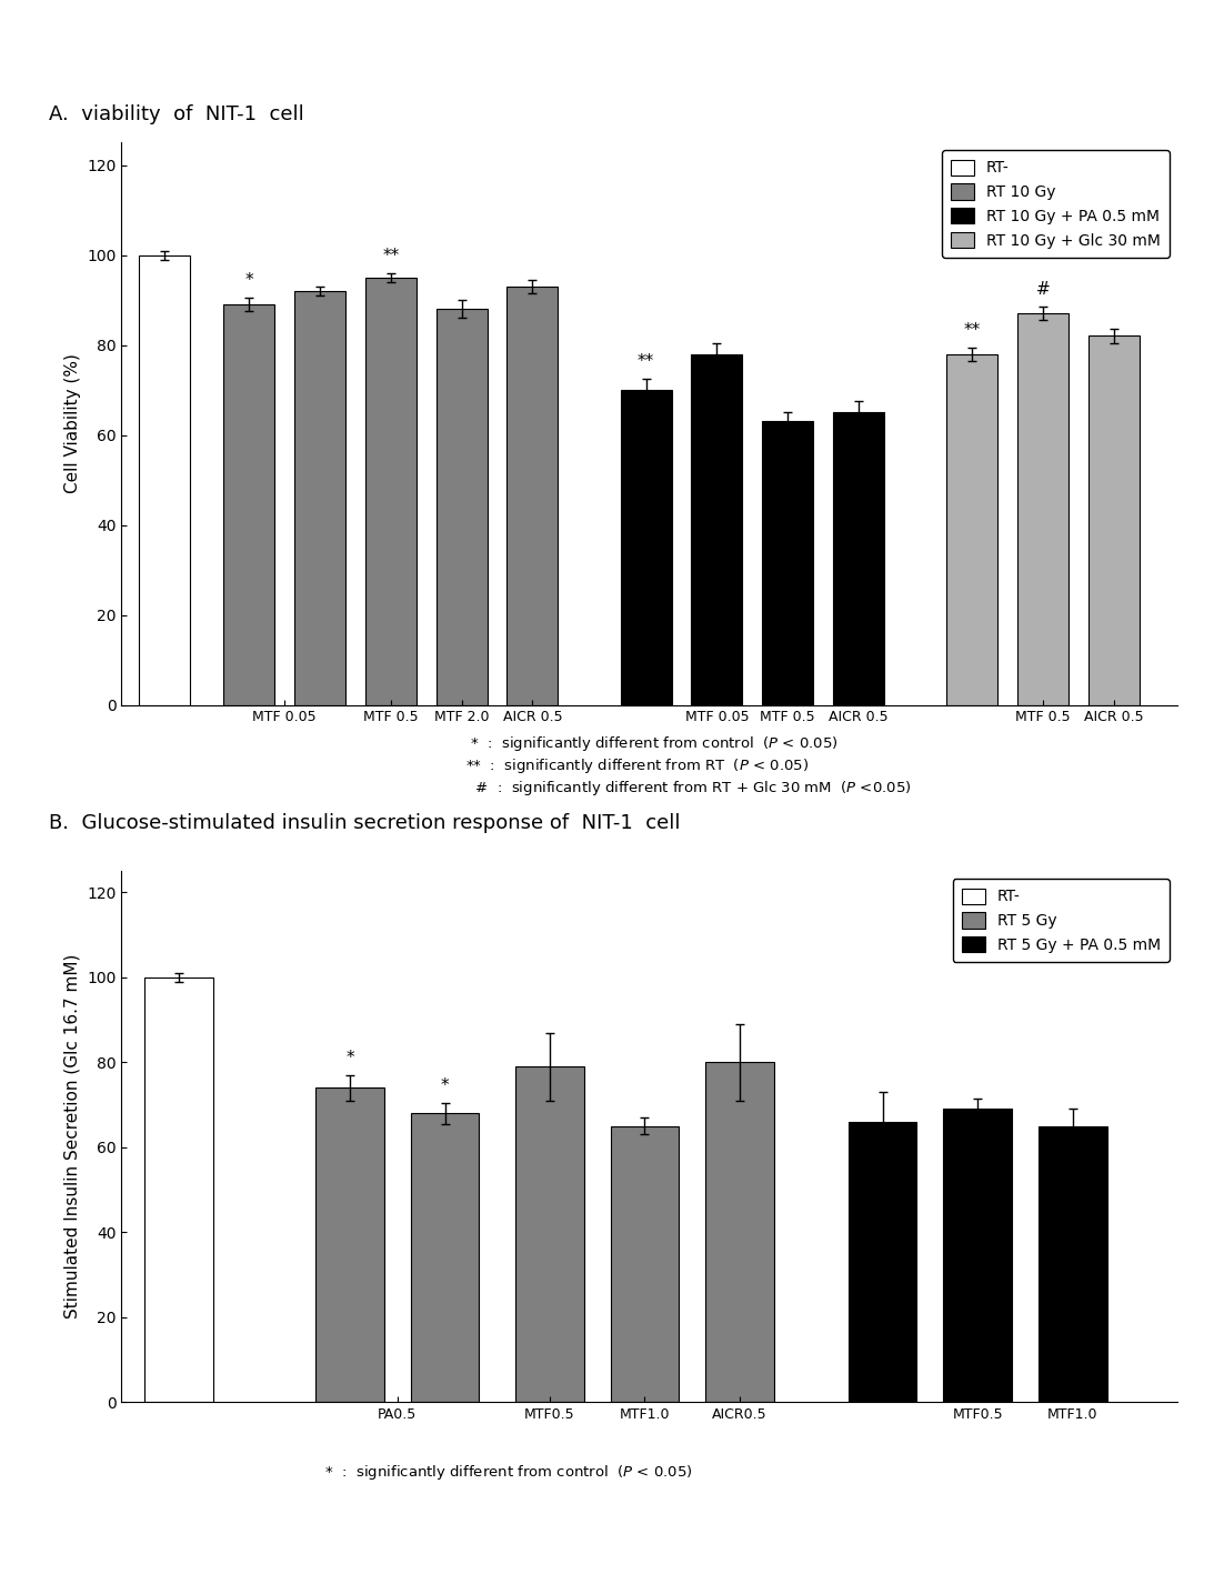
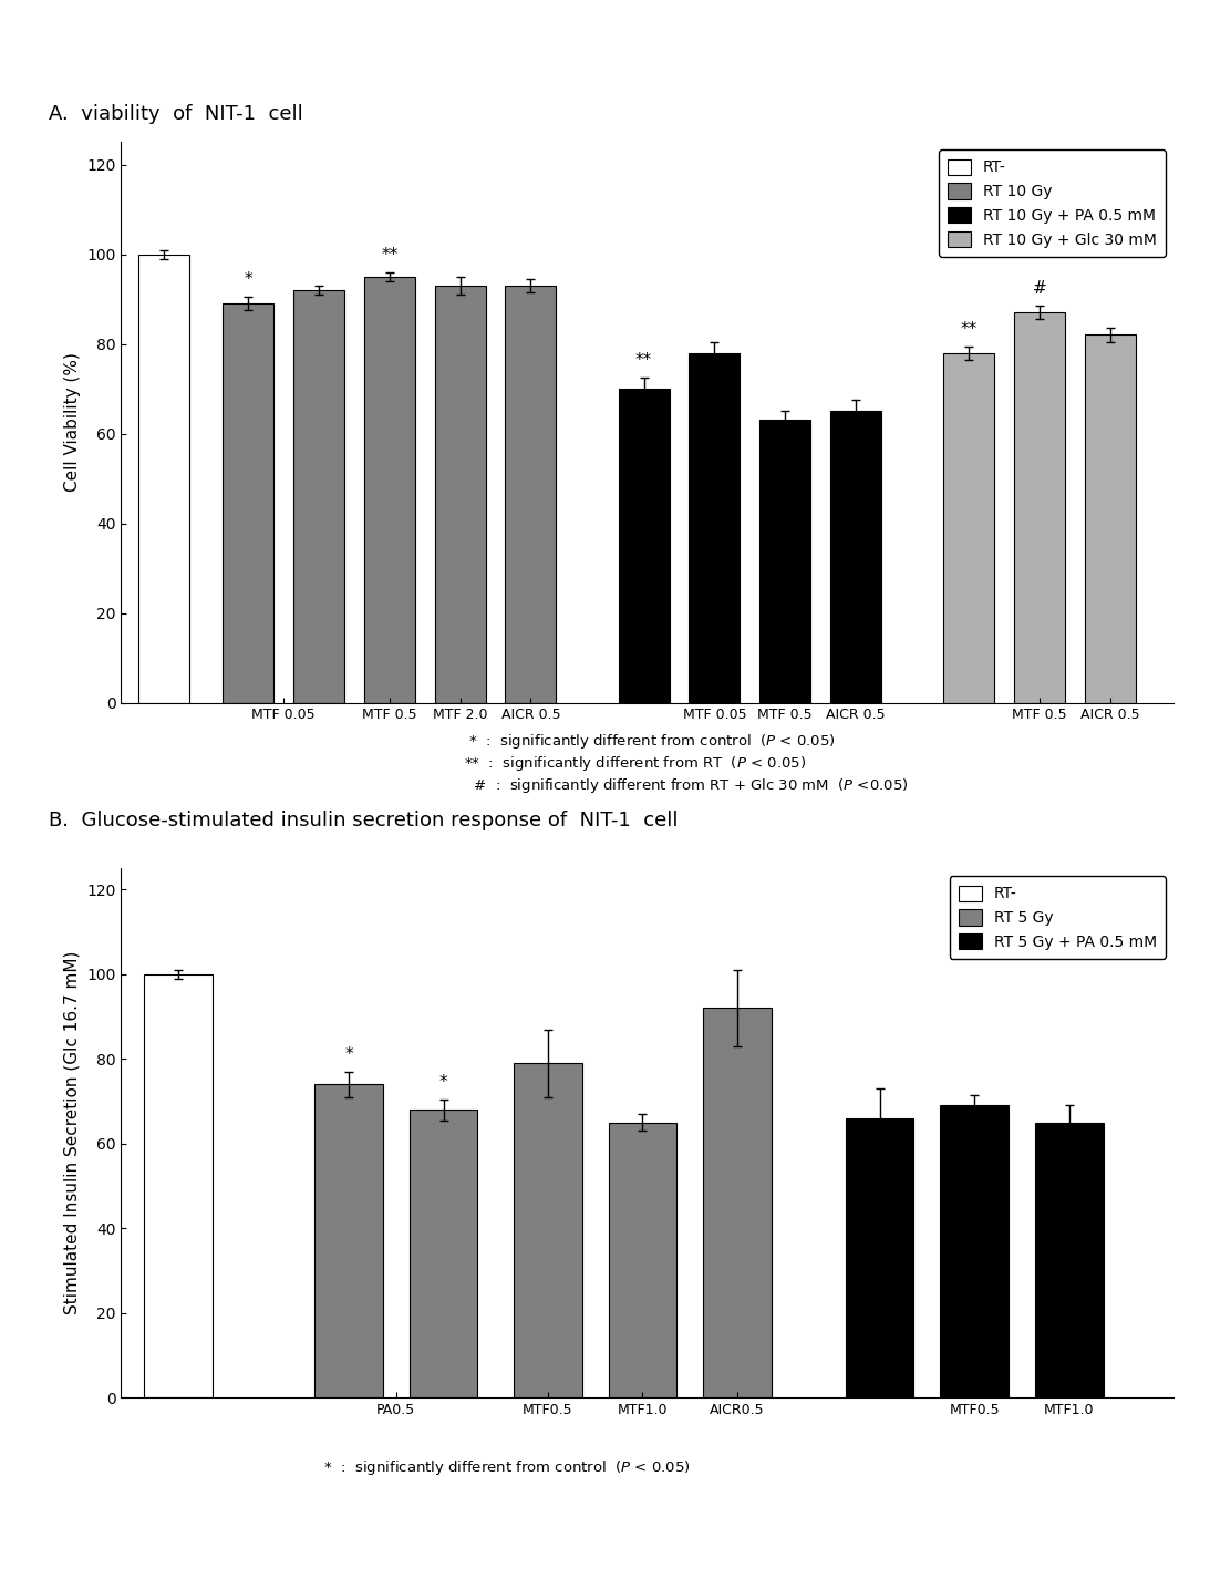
MTF 2.0: 88 -> 93
AICR0.5: 80 -> 92
